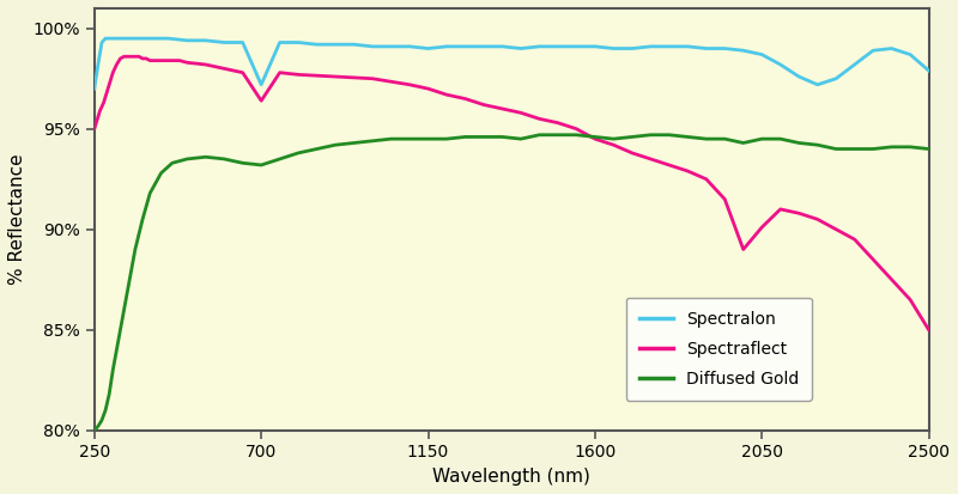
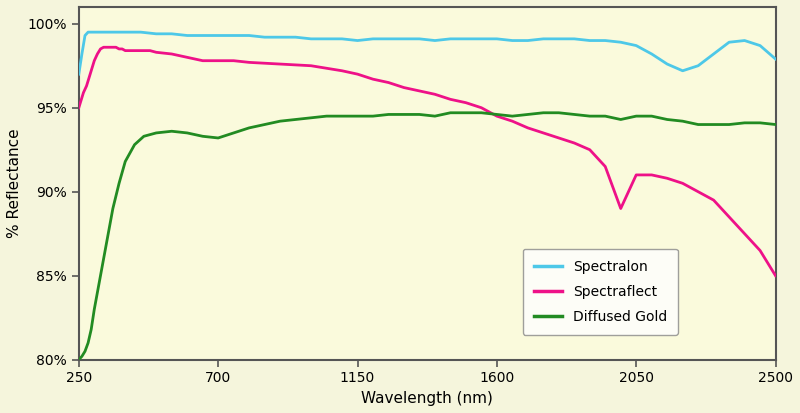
Spectralon/700: 97.2% -> 99.3%
Spectraflect/700: 96.4% -> 97.8%
Spectraflect/2050: 90.1% -> 91.0%
